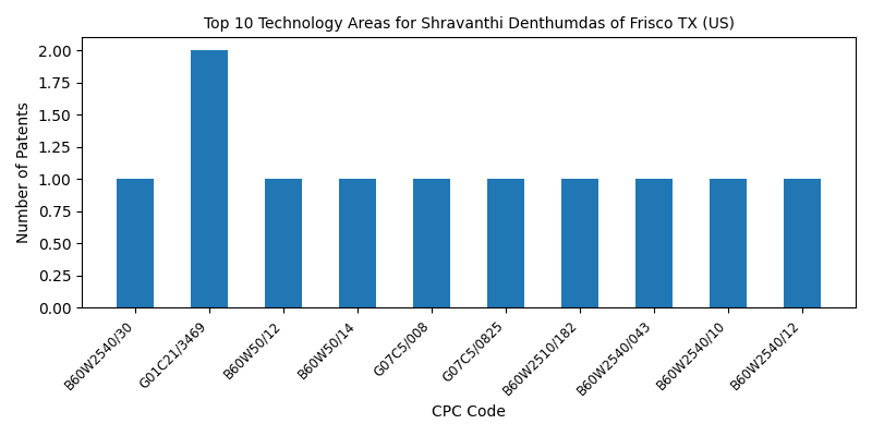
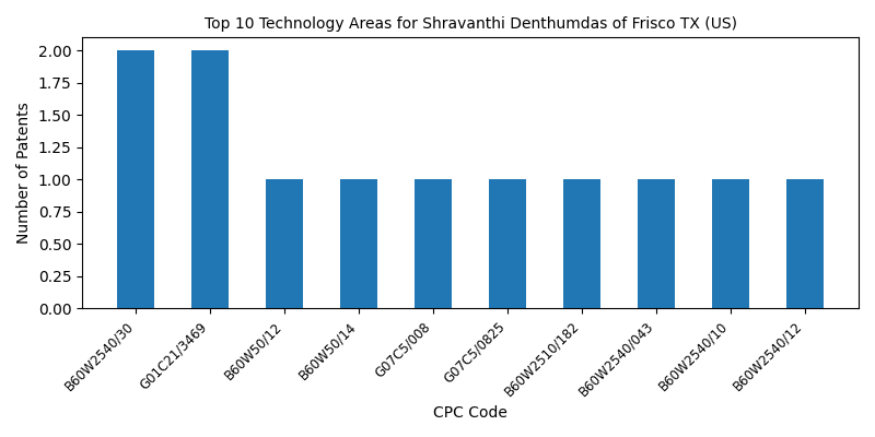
B60W2540/30: 1 -> 2
